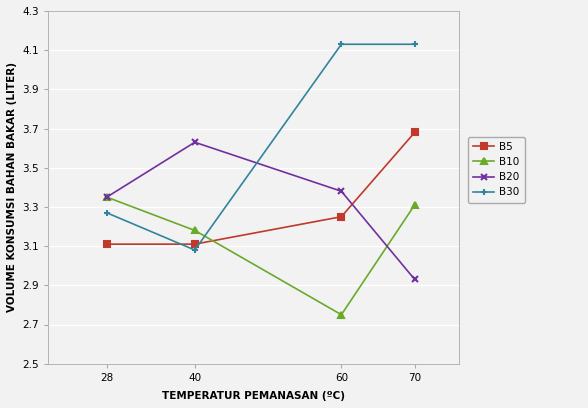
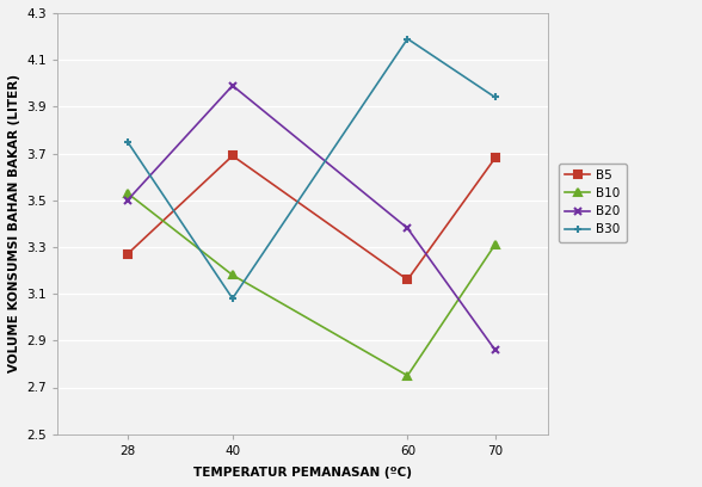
B5/28: 3.11 -> 3.27
B10/28: 3.35 -> 3.53
B20/28: 3.35 -> 3.50
B30/28: 3.27 -> 3.75
B5/40: 3.11 -> 3.69
B20/40: 3.63 -> 3.99
B5/60: 3.25 -> 3.16
B30/60: 4.13 -> 4.19
B20/70: 2.93 -> 2.86
B30/70: 4.13 -> 3.94
